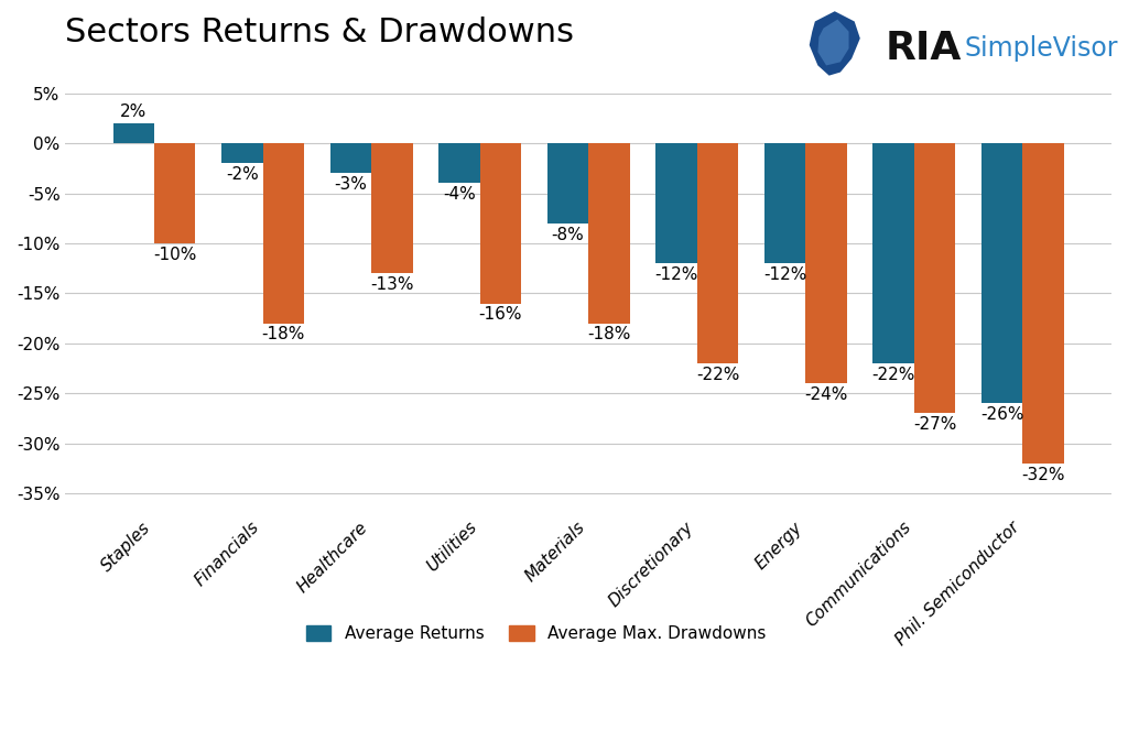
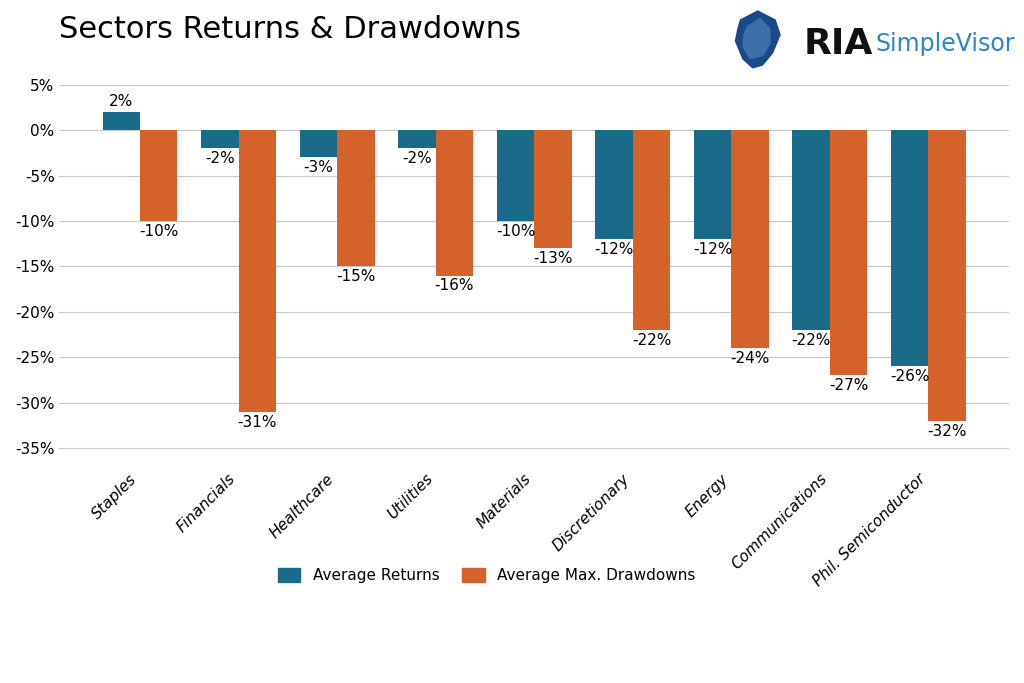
Average Max. Drawdowns/Financials: -18% -> -31%
Average Max. Drawdowns/Healthcare: -13% -> -15%
Average Returns/Utilities: -4% -> -2%
Average Returns/Materials: -8% -> -10%
Average Max. Drawdowns/Materials: -18% -> -13%
